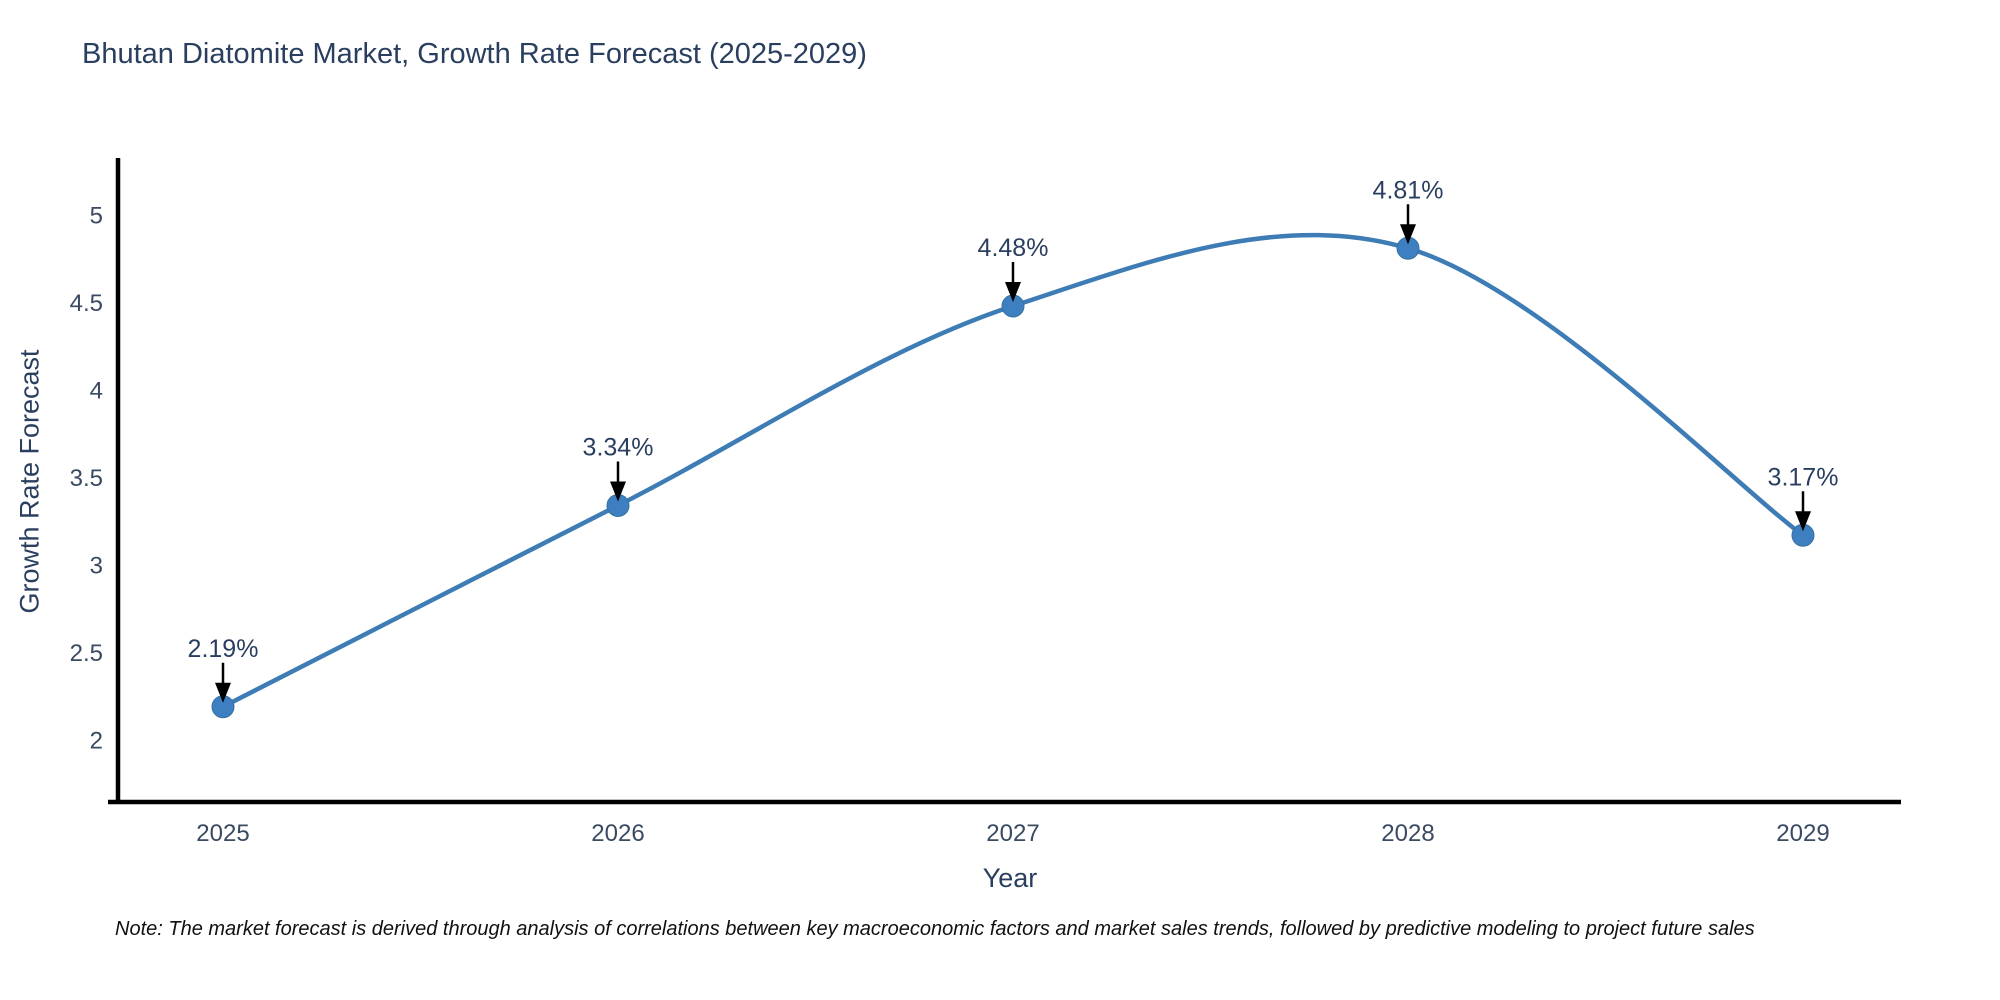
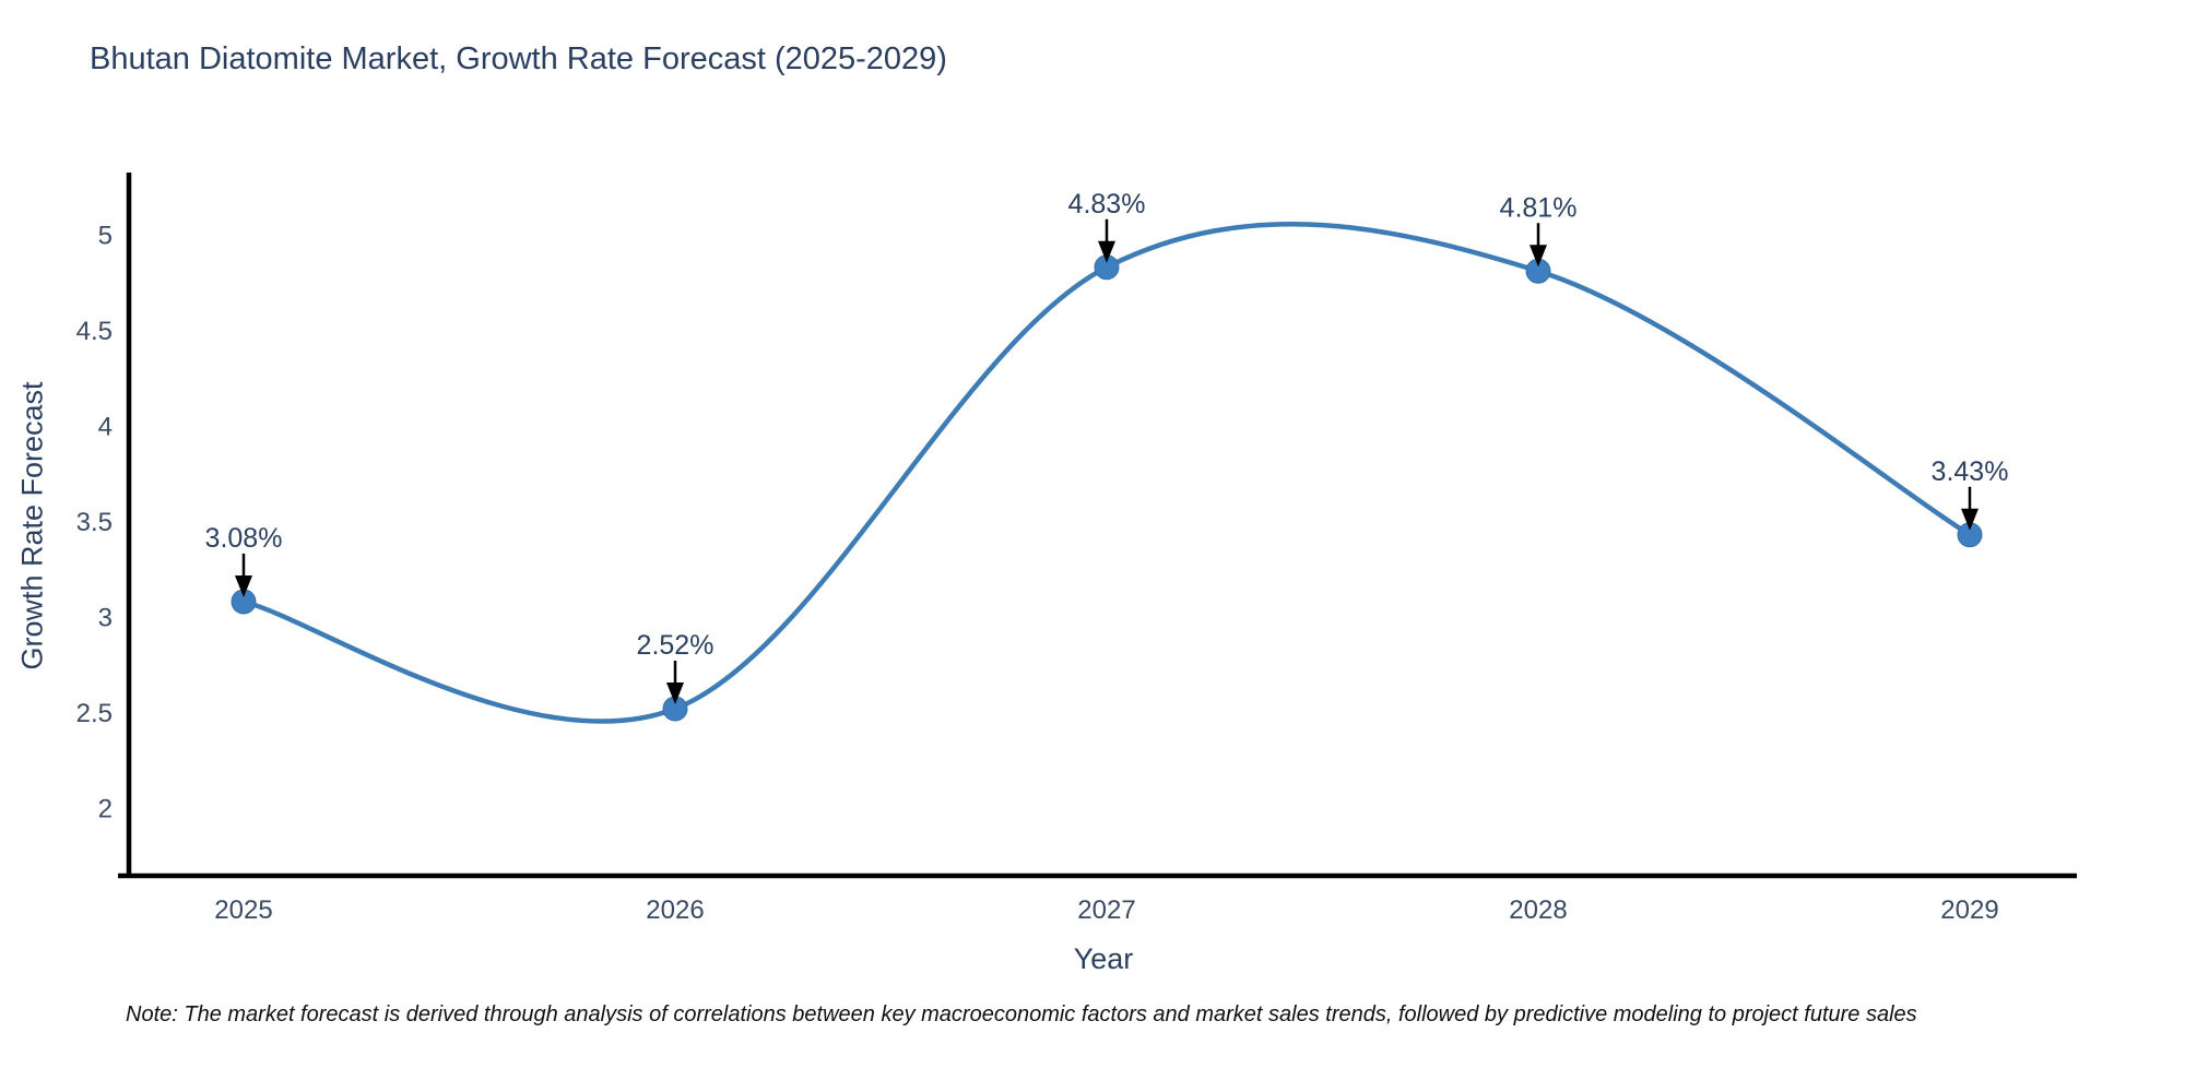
2025: 2.19% -> 3.08%
2026: 3.34% -> 2.52%
2027: 4.48% -> 4.83%
2029: 3.17% -> 3.43%
